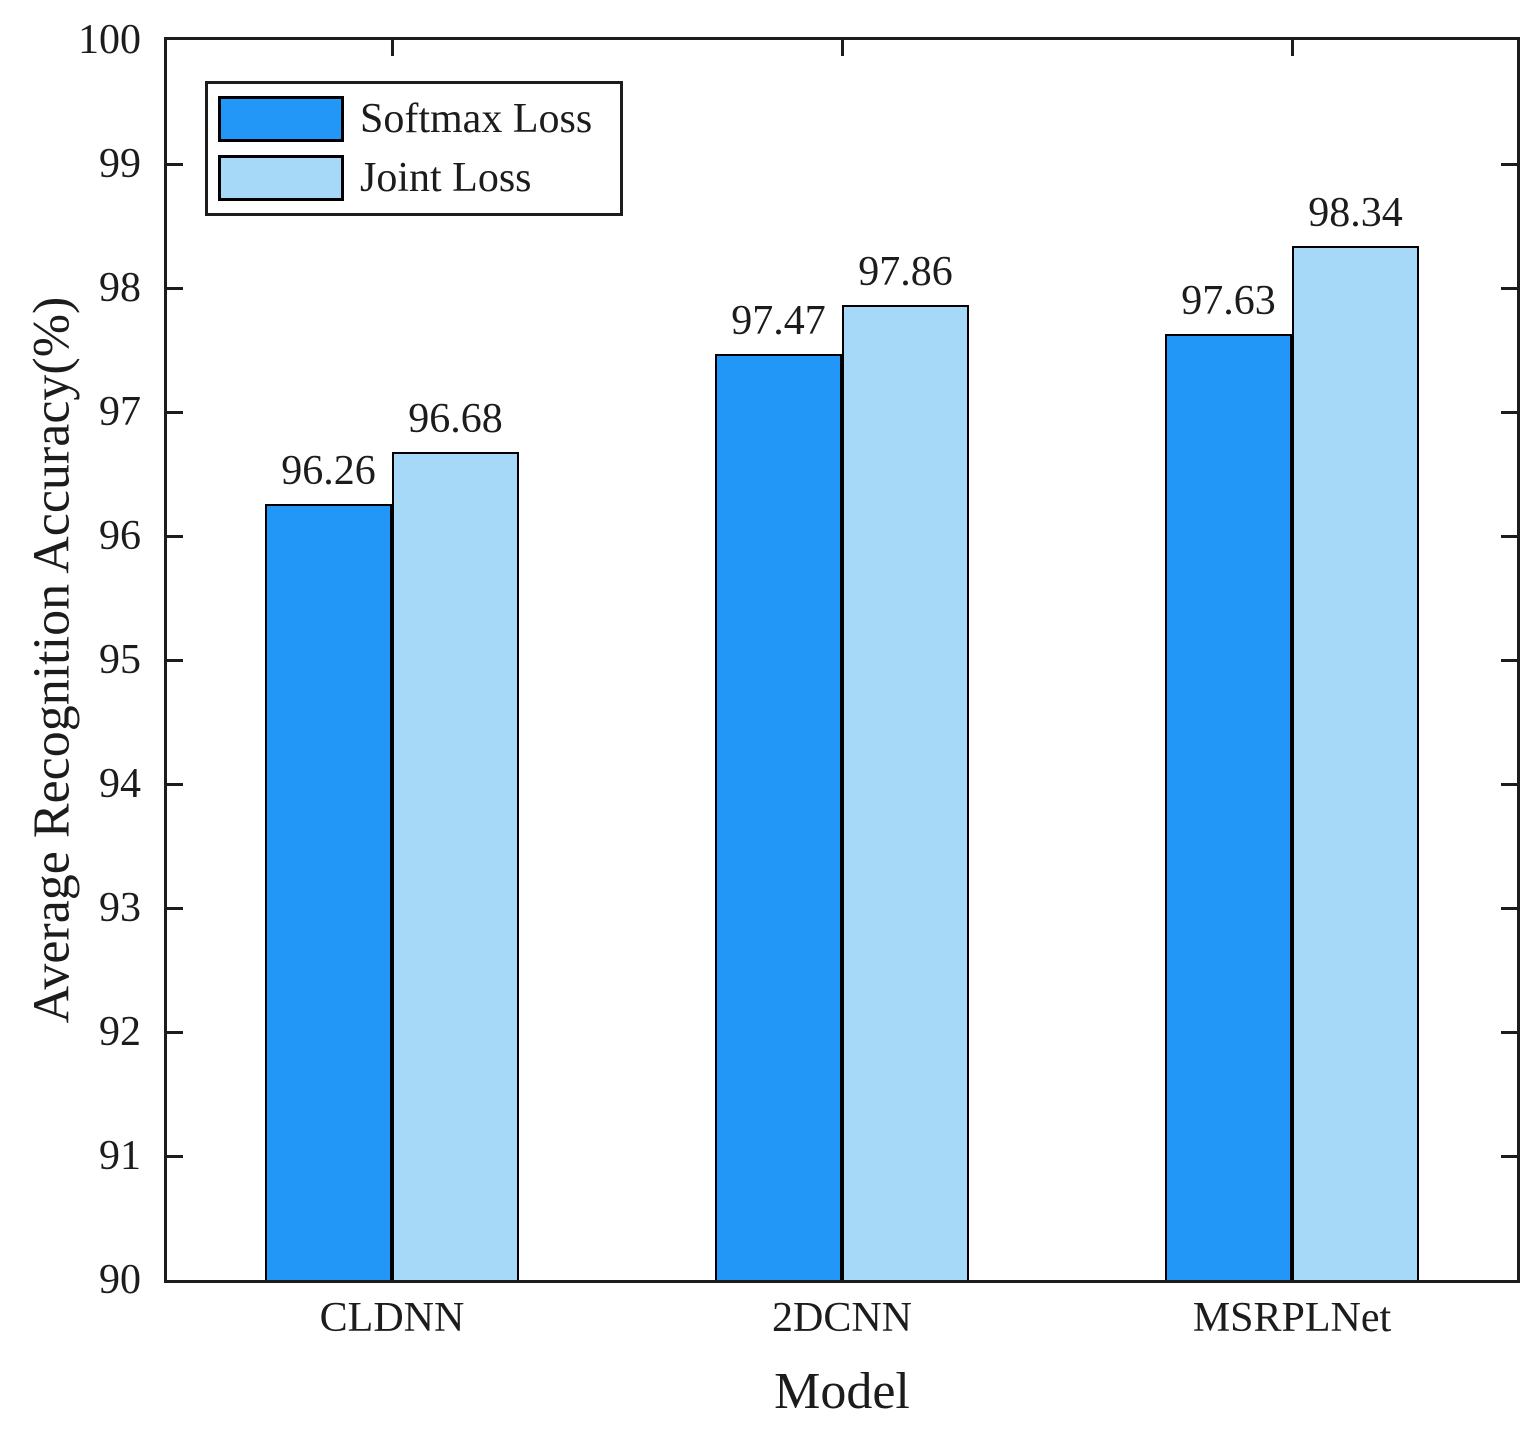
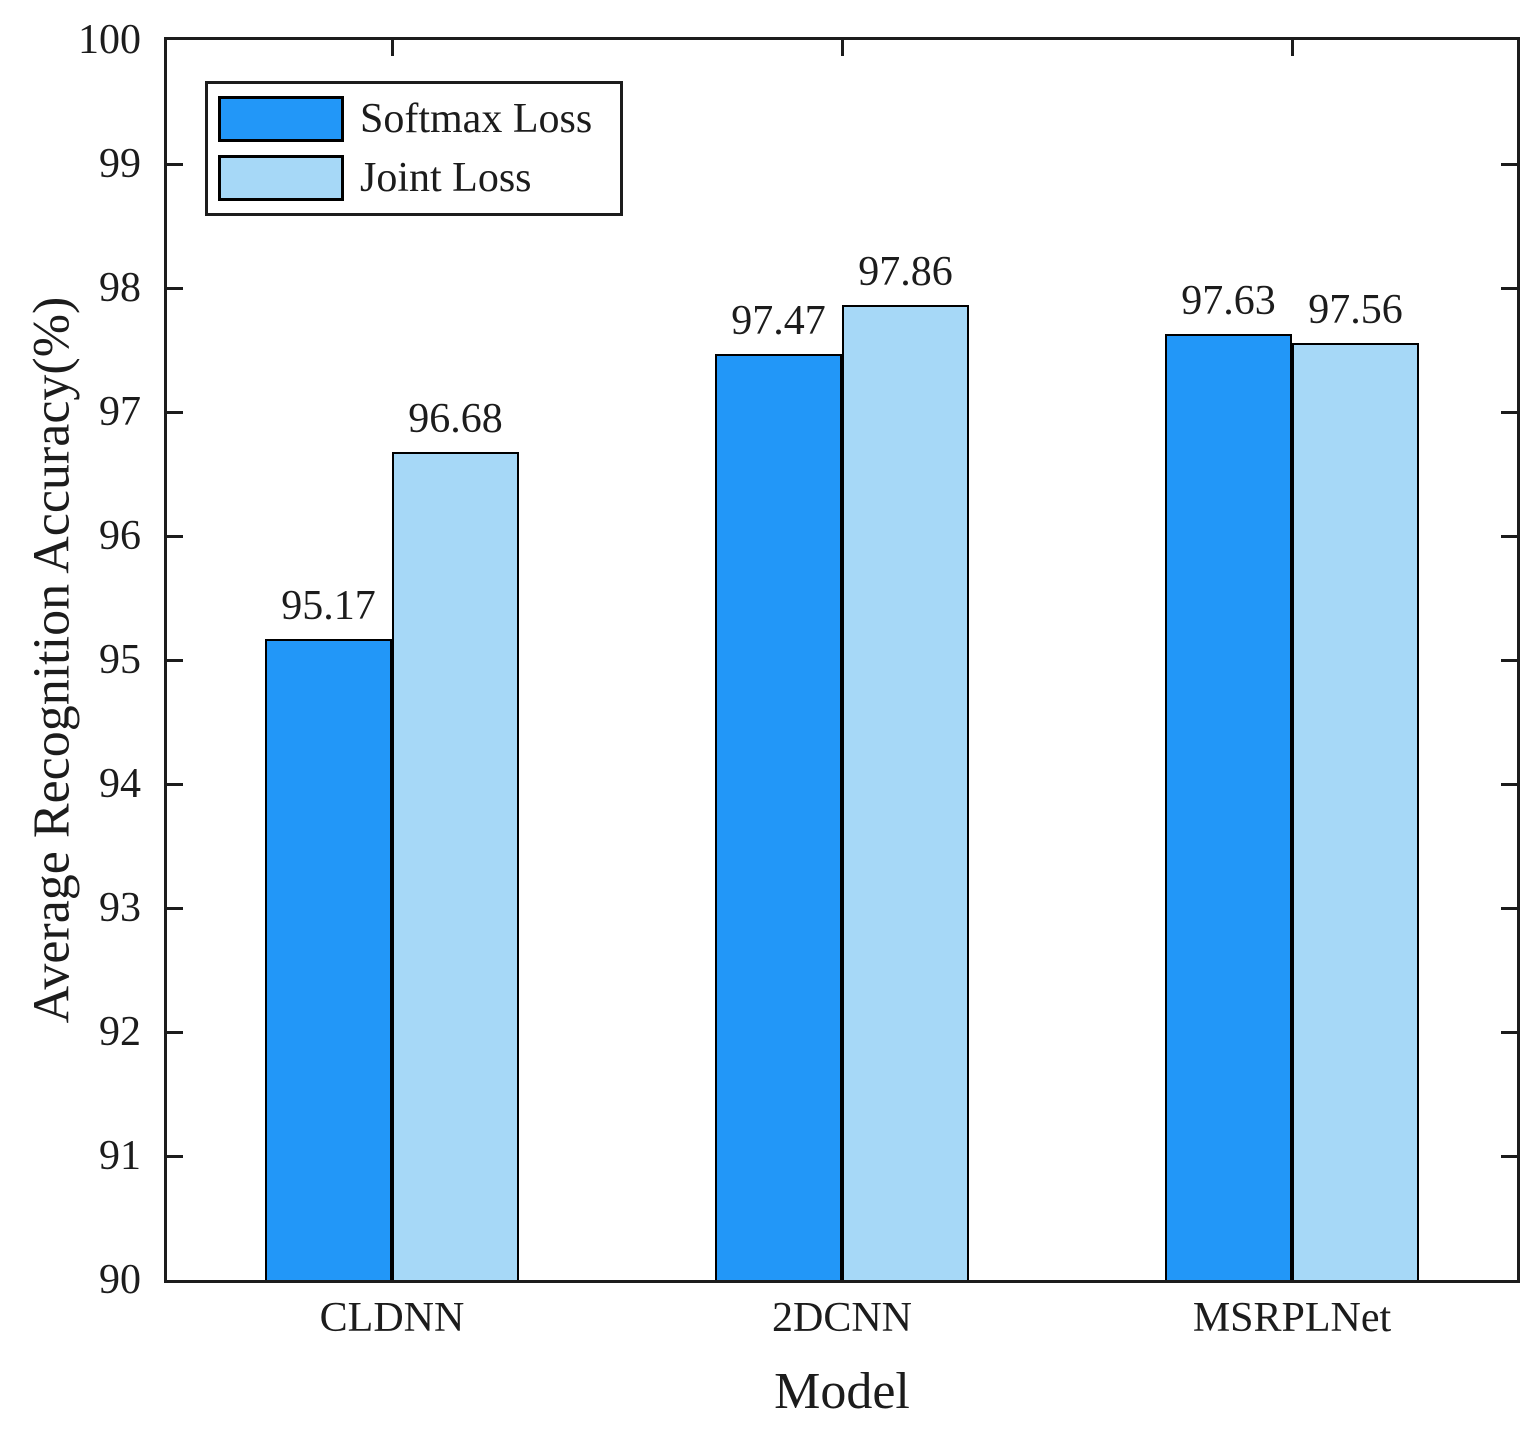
Softmax Loss/CLDNN: 96.26 -> 95.17
Joint Loss/MSRPLNet: 98.34 -> 97.56
